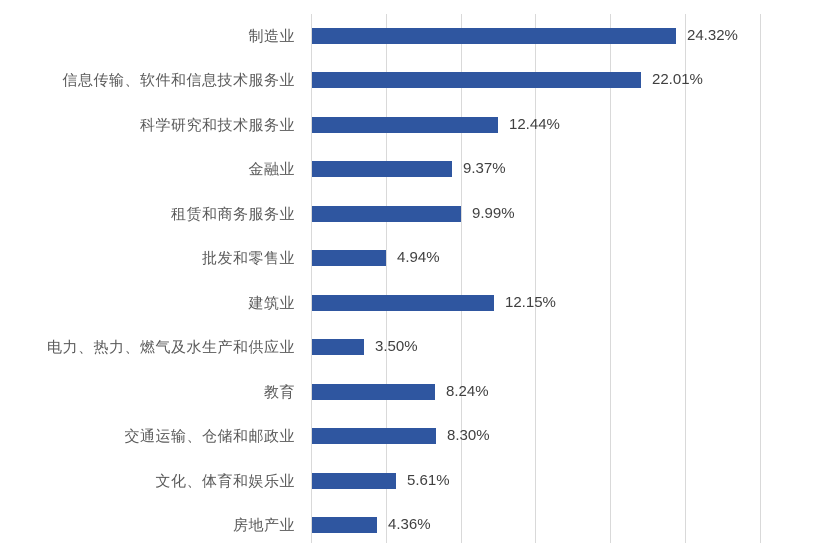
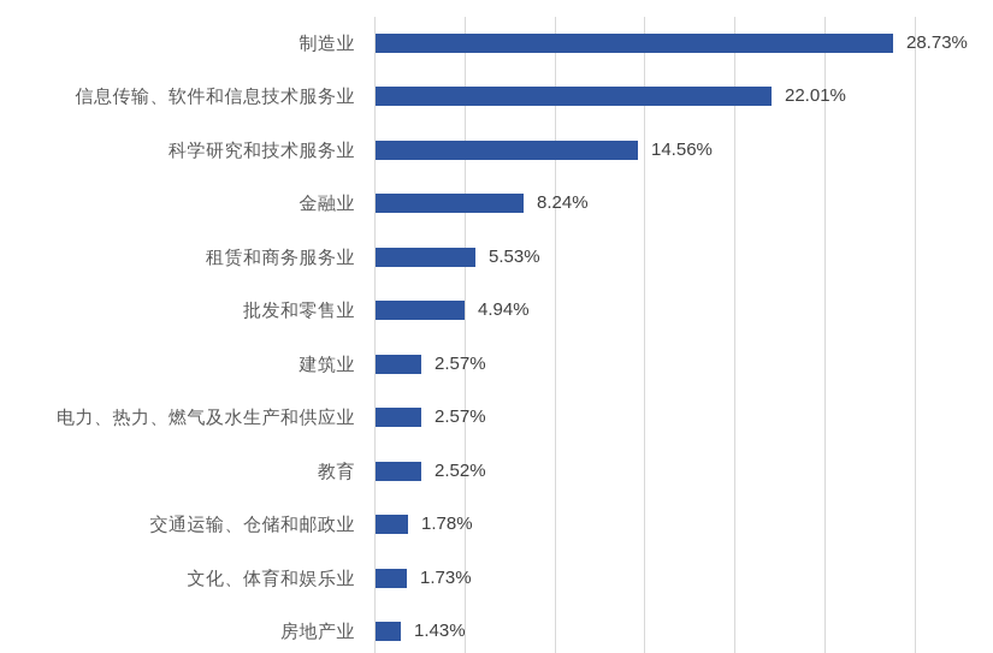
制造业: 24.32% -> 28.73%
科学研究和技术服务业: 12.44% -> 14.56%
金融业: 9.37% -> 8.24%
租赁和商务服务业: 9.99% -> 5.53%
建筑业: 12.15% -> 2.57%
电力、热力、燃气及水生产和供应业: 3.50% -> 2.57%
教育: 8.24% -> 2.52%
交通运输、仓储和邮政业: 8.30% -> 1.78%
文化、体育和娱乐业: 5.61% -> 1.73%
房地产业: 4.36% -> 1.43%
